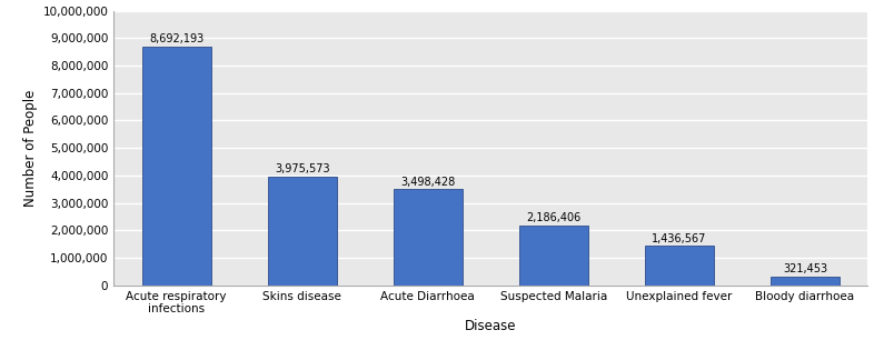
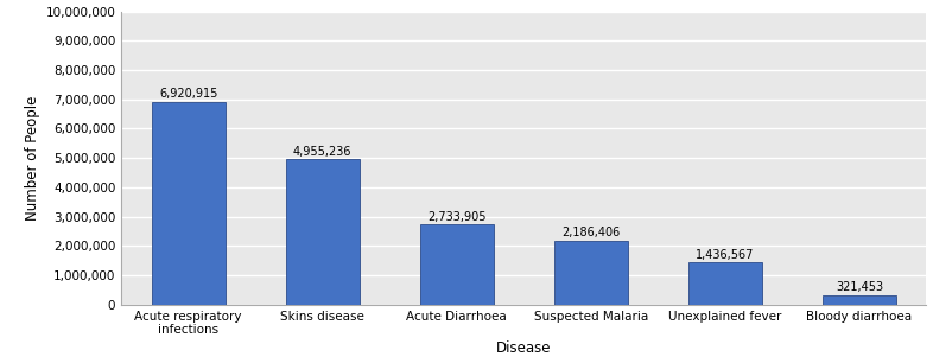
Acute respiratory infections: 8,692,193 -> 6,920,915
Skins disease: 3,975,573 -> 4,955,236
Acute Diarrhoea: 3,498,428 -> 2,733,905
